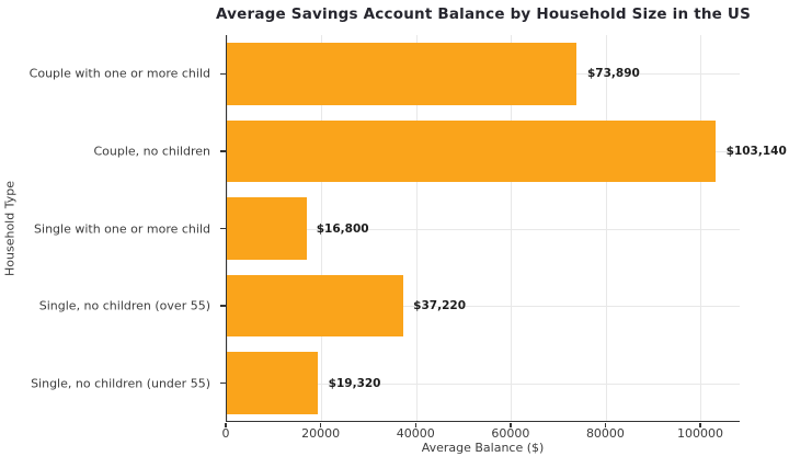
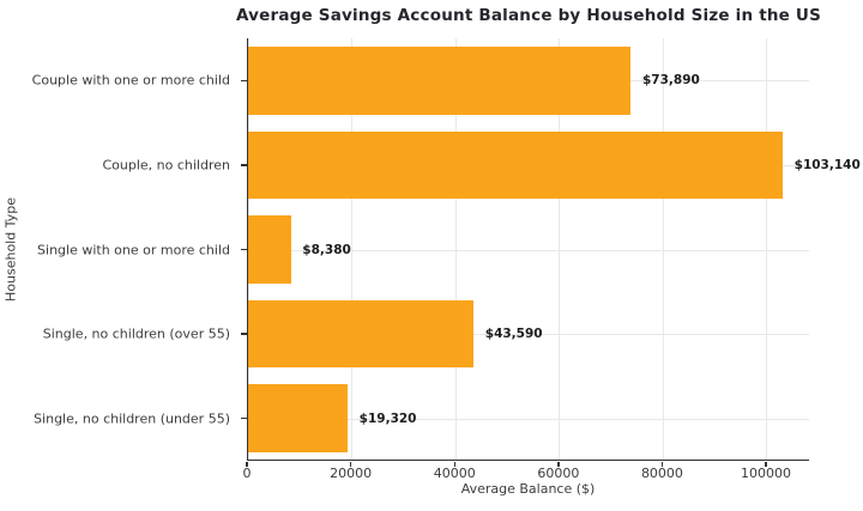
Single with one or more child: $16,800 -> $8,380
Single, no children (over 55): $37,220 -> $43,590
